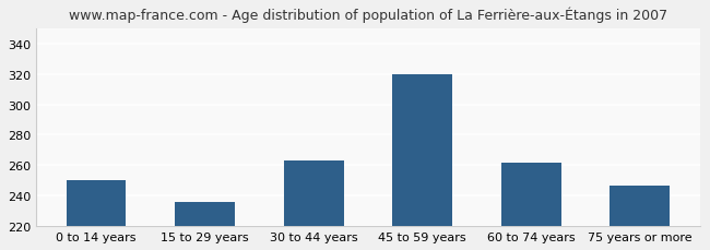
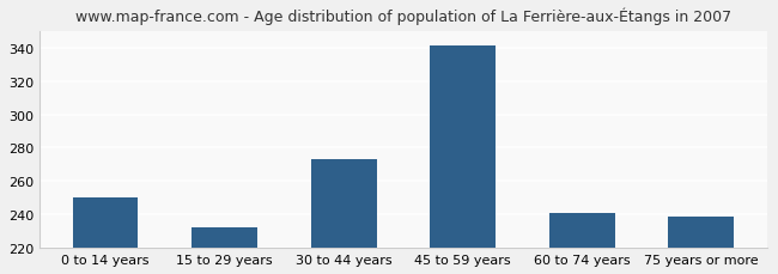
15 to 29 years: 236 -> 232
30 to 44 years: 263 -> 273
45 to 59 years: 320 -> 341
60 to 74 years: 262 -> 241
75 years or more: 247 -> 239
